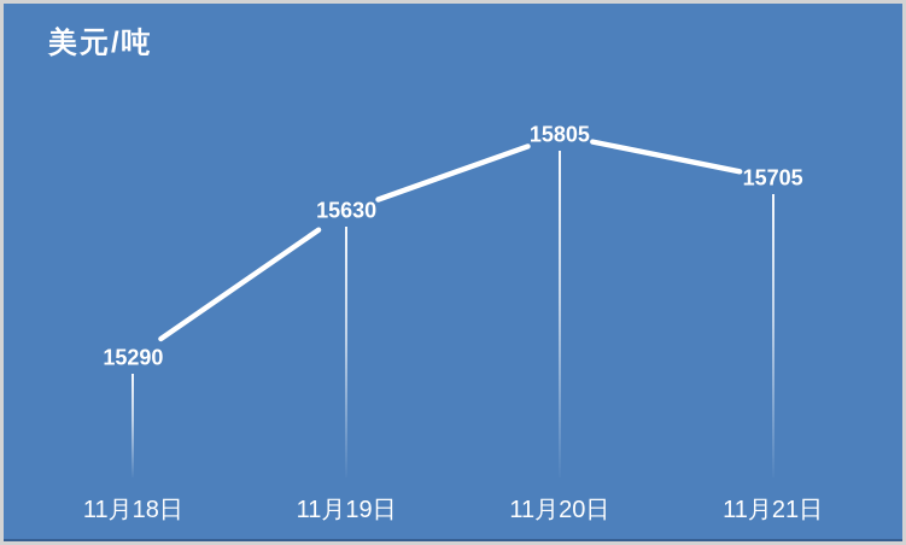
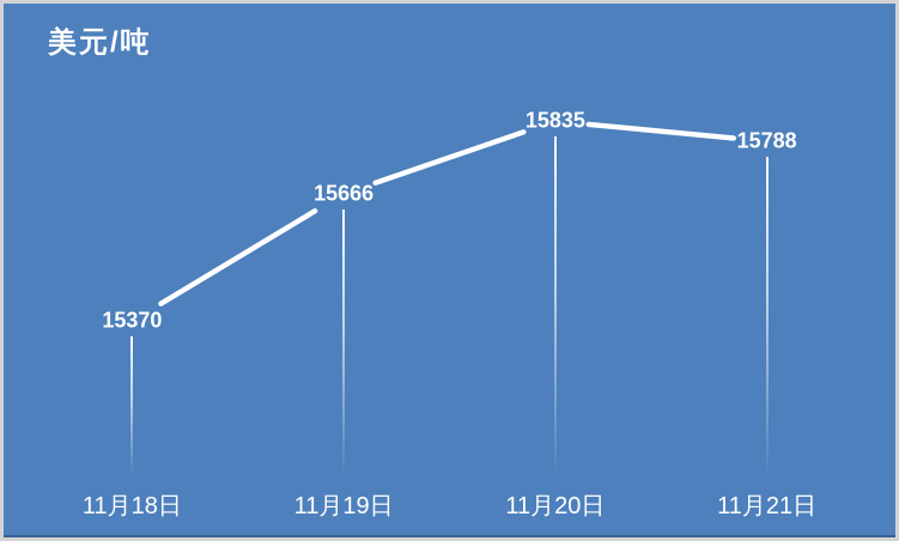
11月18日: 15290 -> 15370
11月19日: 15630 -> 15666
11月20日: 15805 -> 15835
11月21日: 15705 -> 15788
